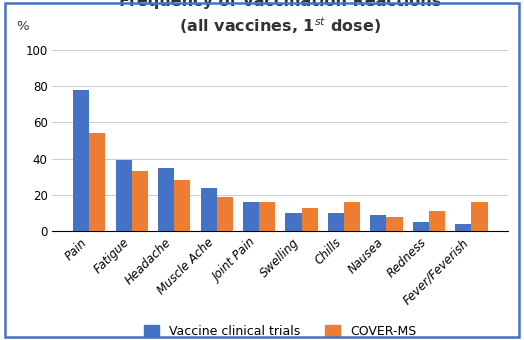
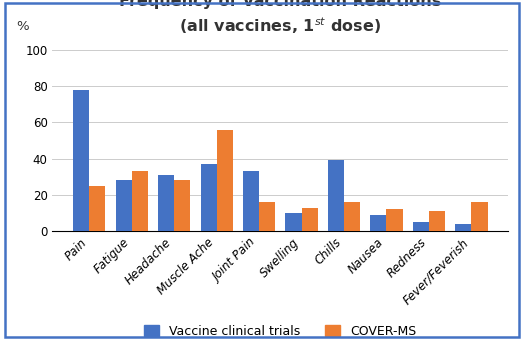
COVER-MS/Pain: 54 -> 25
Vaccine clinical trials/Fatigue: 39 -> 28
Vaccine clinical trials/Headache: 35 -> 31
Vaccine clinical trials/Muscle Ache: 24 -> 37
COVER-MS/Muscle Ache: 19 -> 56
Vaccine clinical trials/Joint Pain: 16 -> 33
Vaccine clinical trials/Chills: 10 -> 39
COVER-MS/Nausea: 8 -> 12
